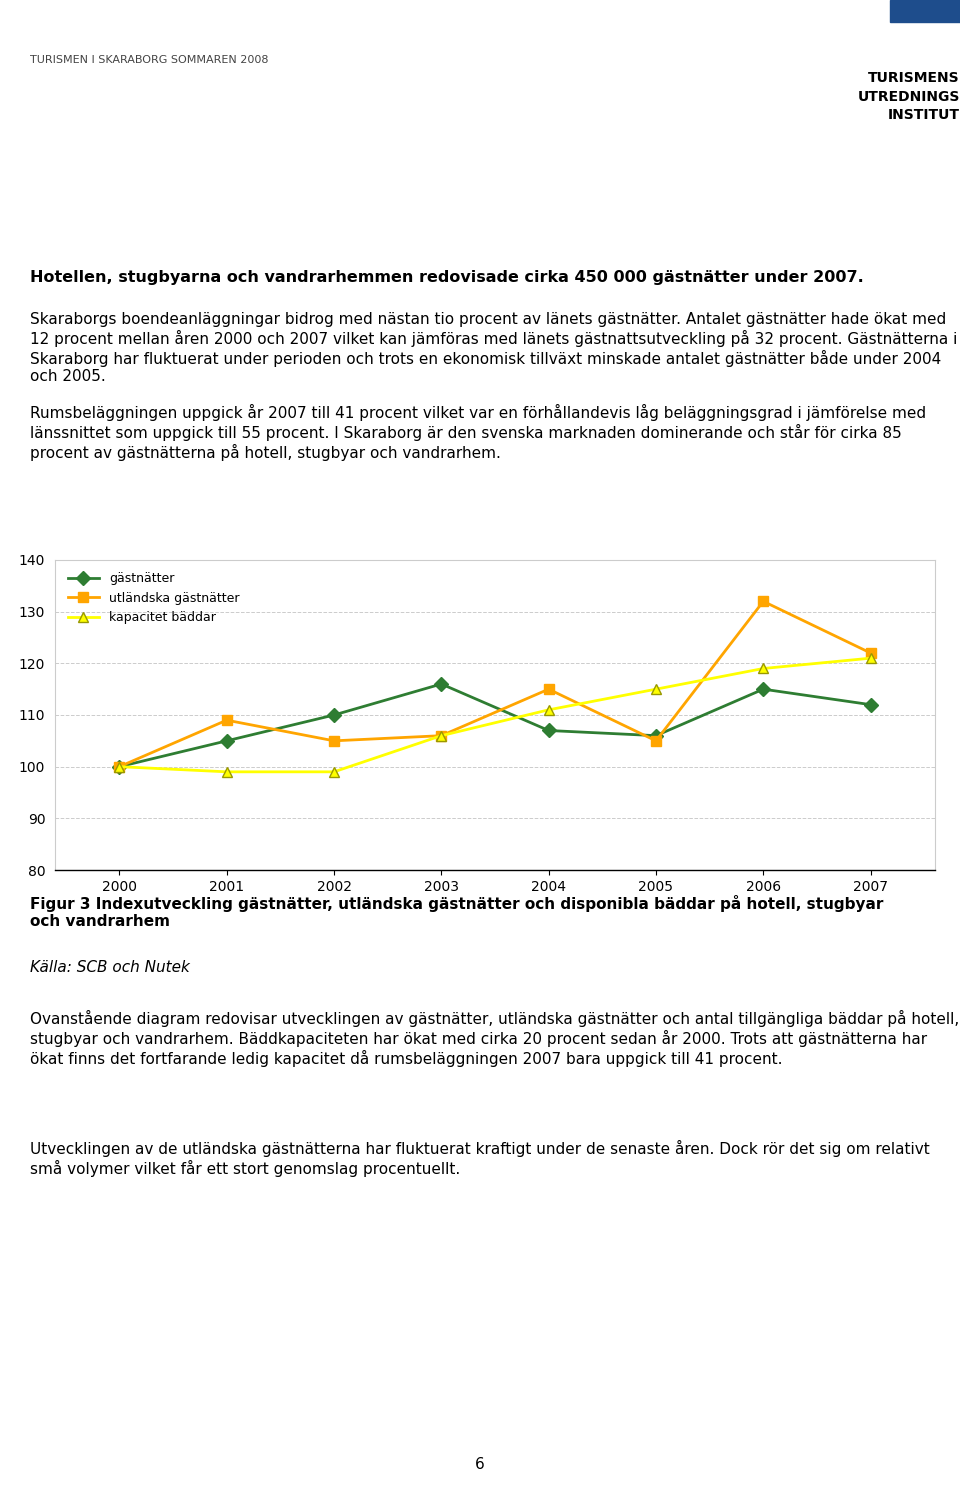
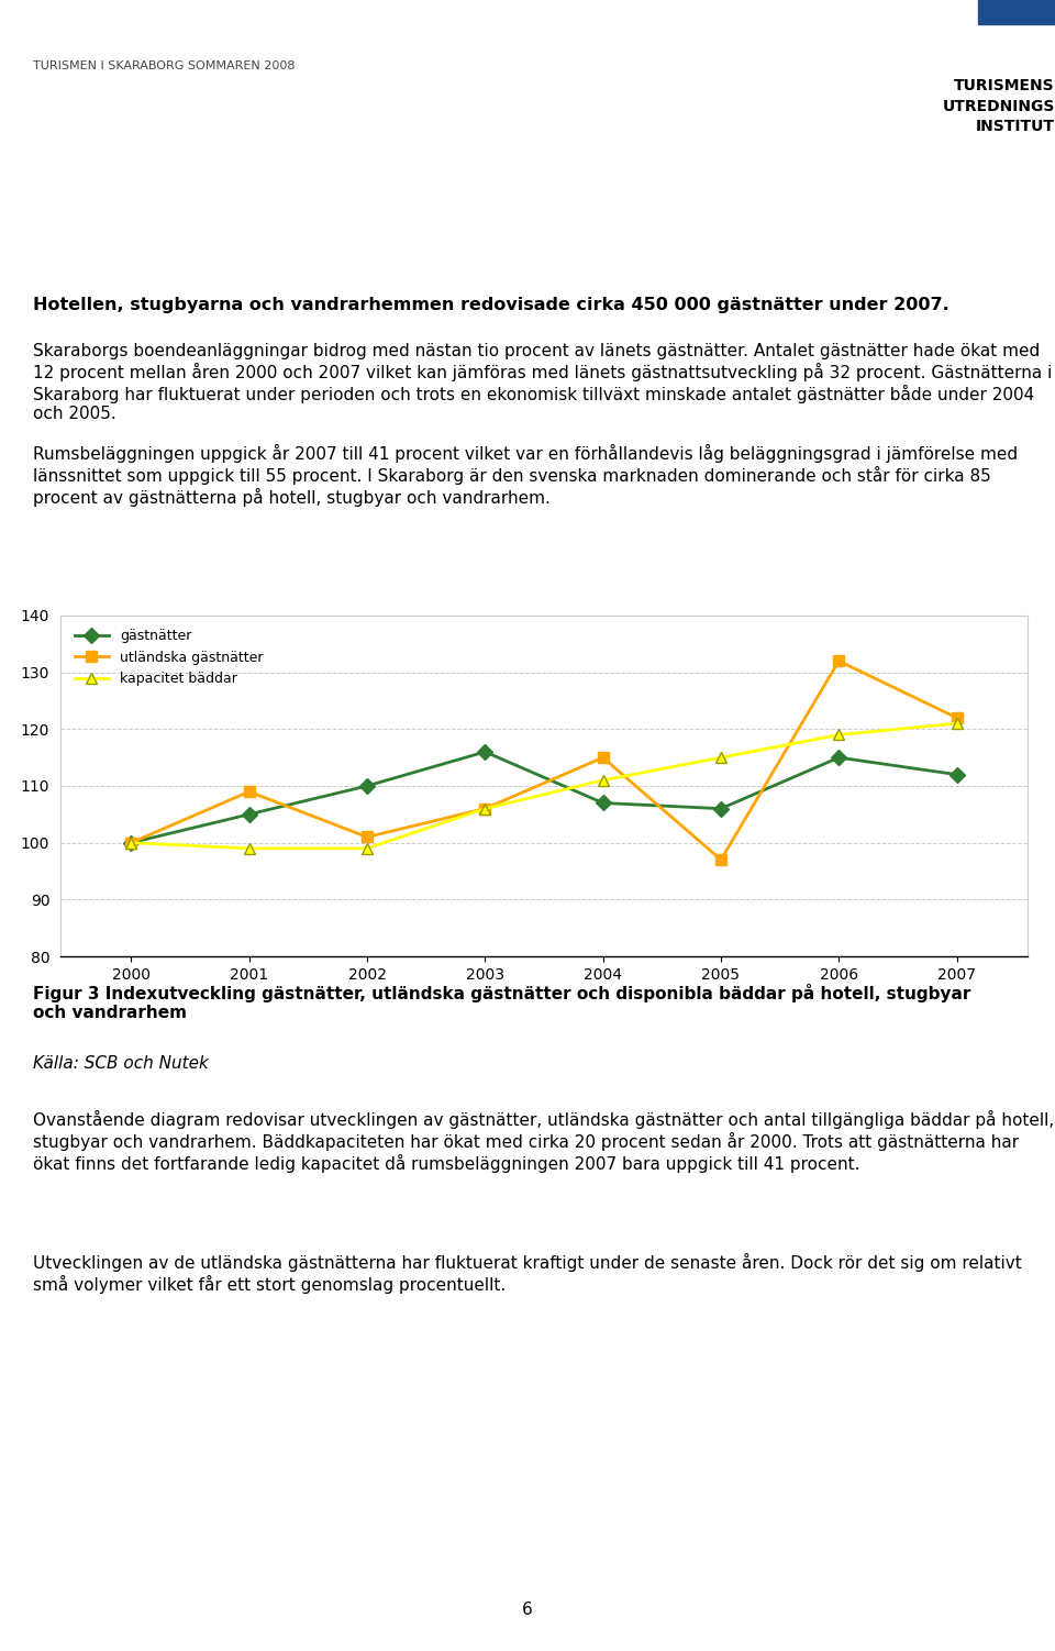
utländska gästnätter/2002: 105 -> 101
utländska gästnätter/2005: 105 -> 97
